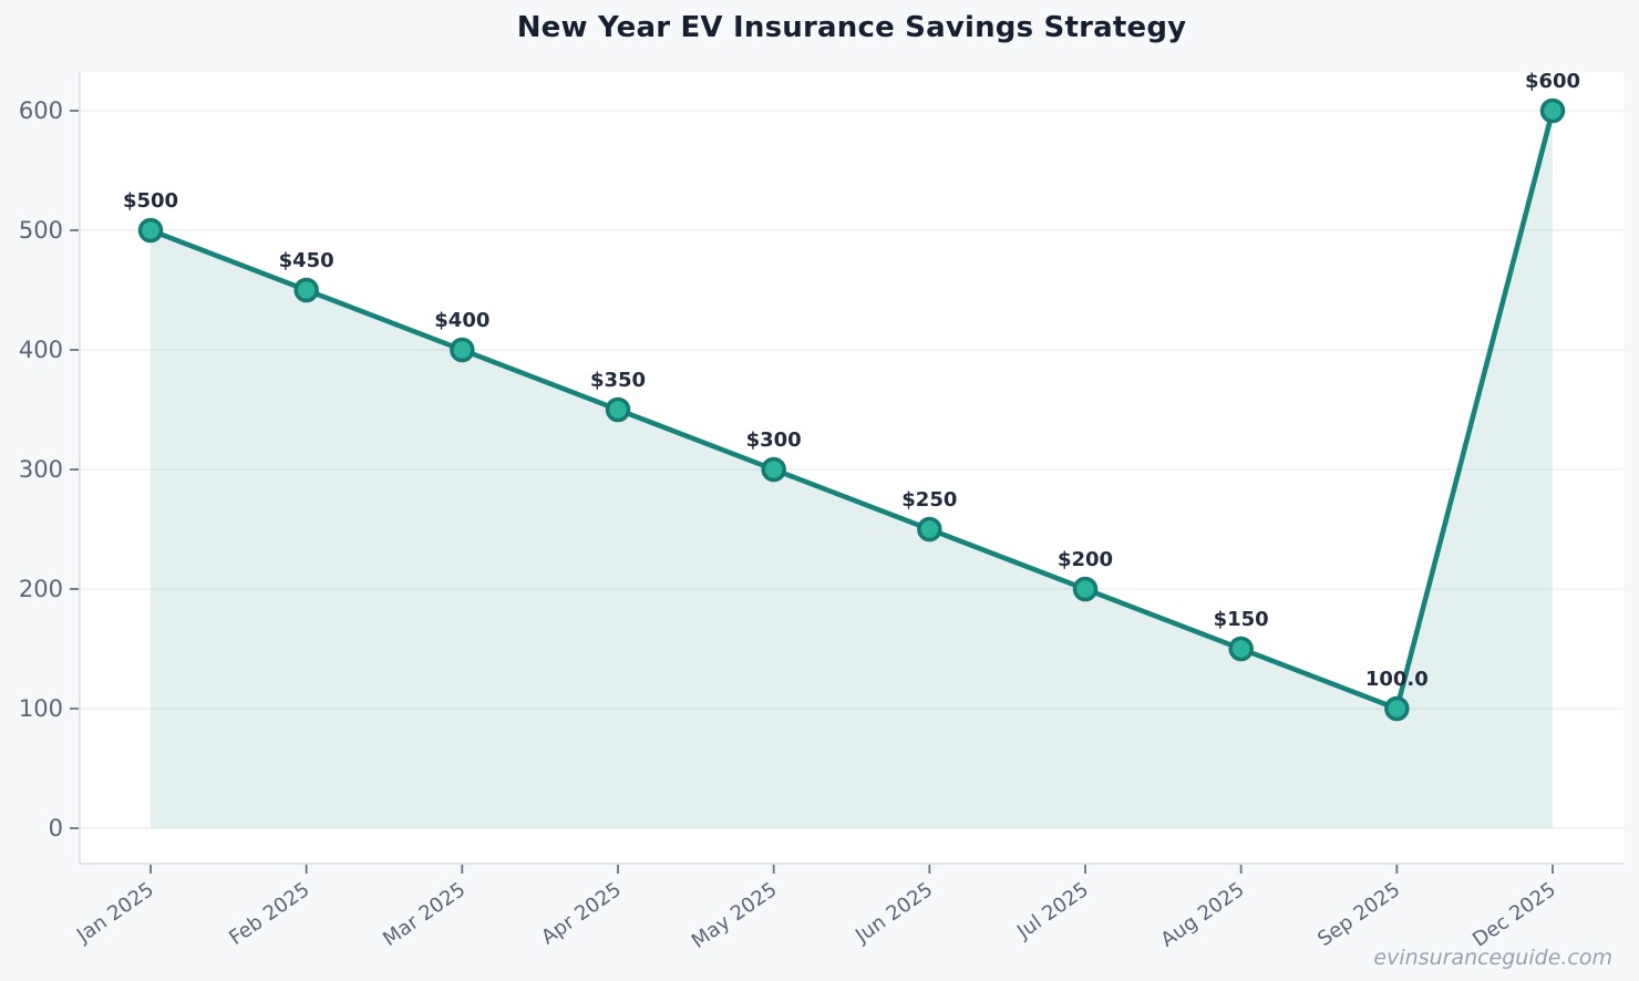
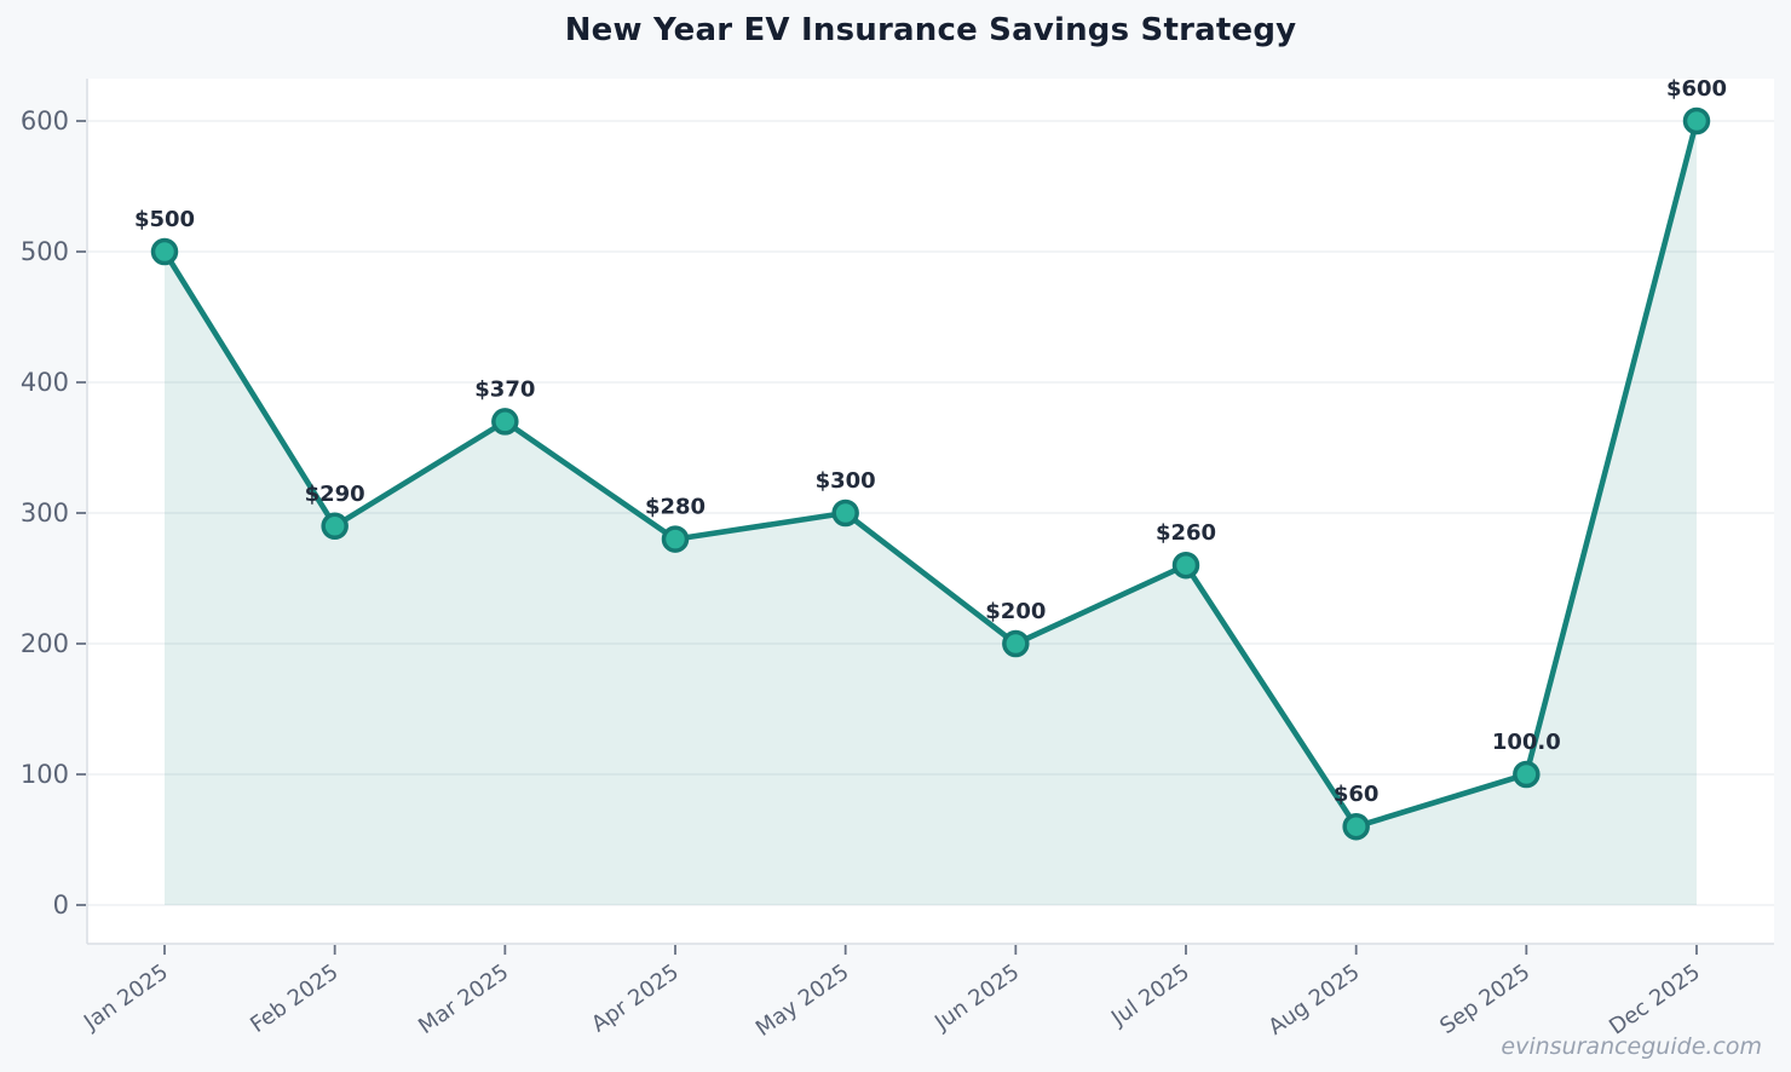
Feb 2025: $450 -> $290
Mar 2025: $400 -> $370
Apr 2025: $350 -> $280
Jun 2025: $250 -> $200
Jul 2025: $200 -> $260
Aug 2025: $150 -> $60
